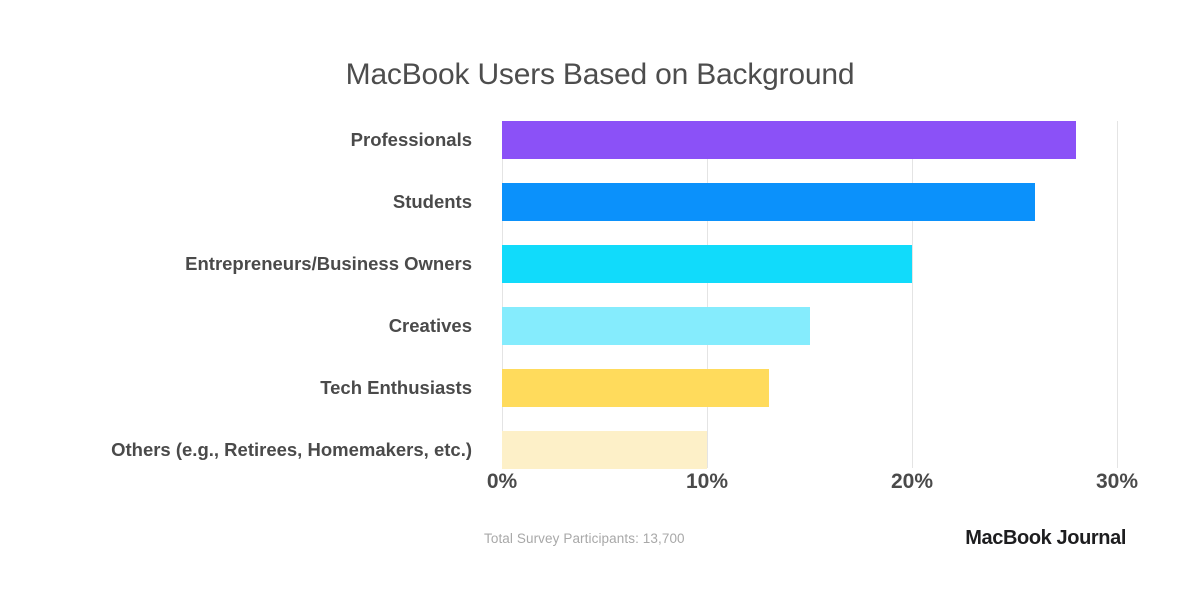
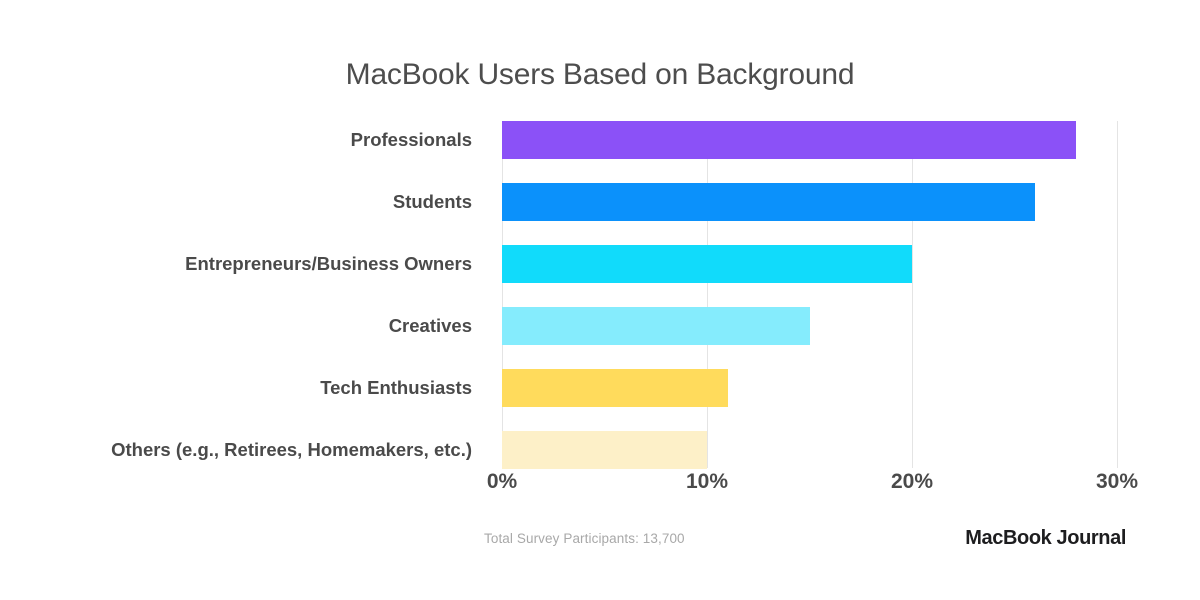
Tech Enthusiasts: 13% -> 11%
